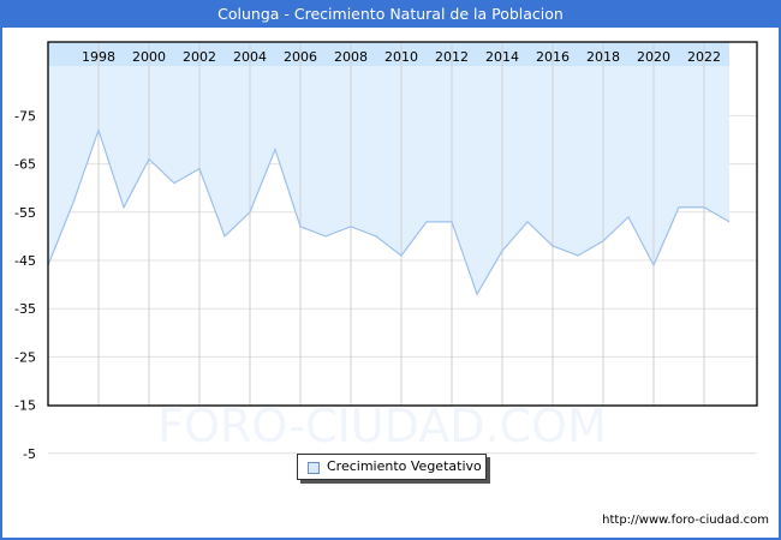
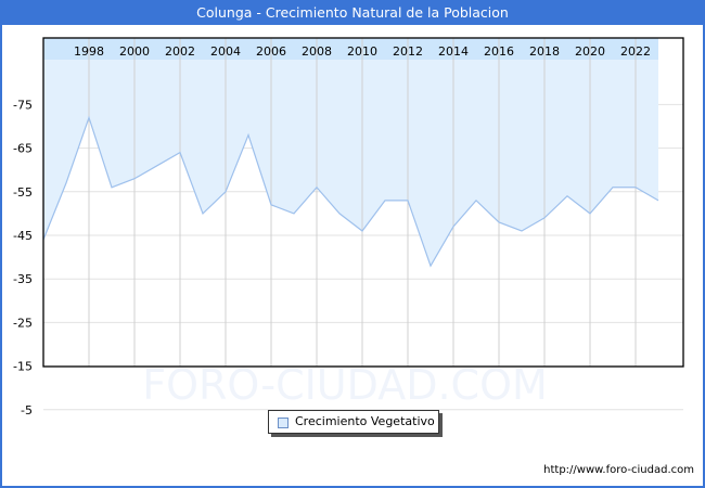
2000: -66 -> -58
2008: -52 -> -56
2020: -44 -> -50
